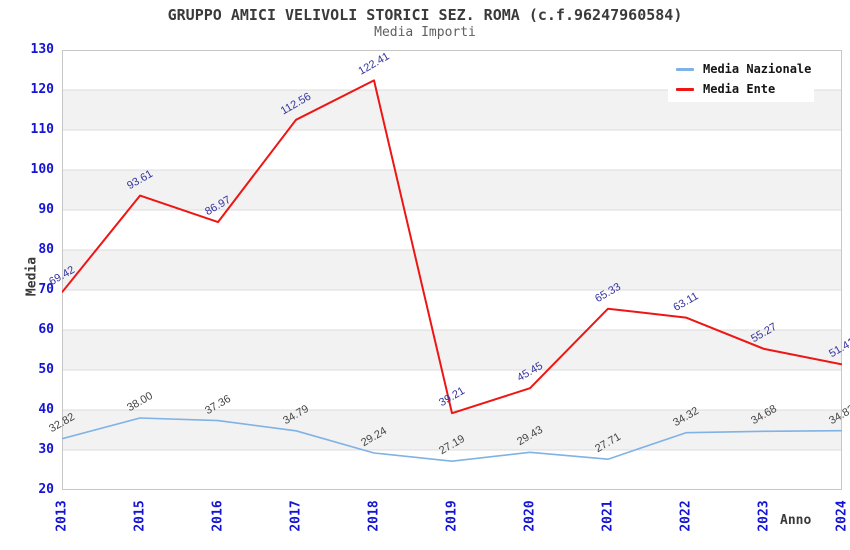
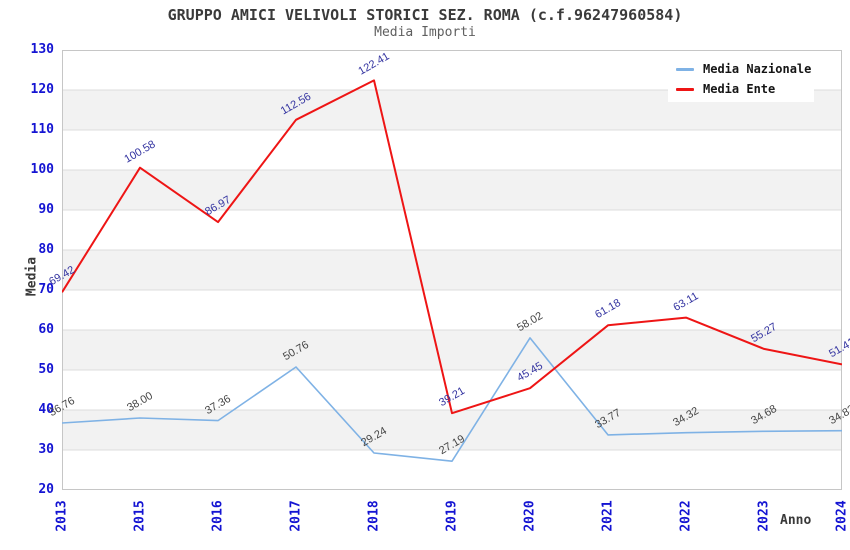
Media Nazionale/2013: 32.82 -> 36.76
Media Ente/2015: 93.61 -> 100.58
Media Nazionale/2017: 34.79 -> 50.76
Media Nazionale/2020: 29.43 -> 58.02
Media Nazionale/2021: 27.71 -> 33.77
Media Ente/2021: 65.33 -> 61.18
